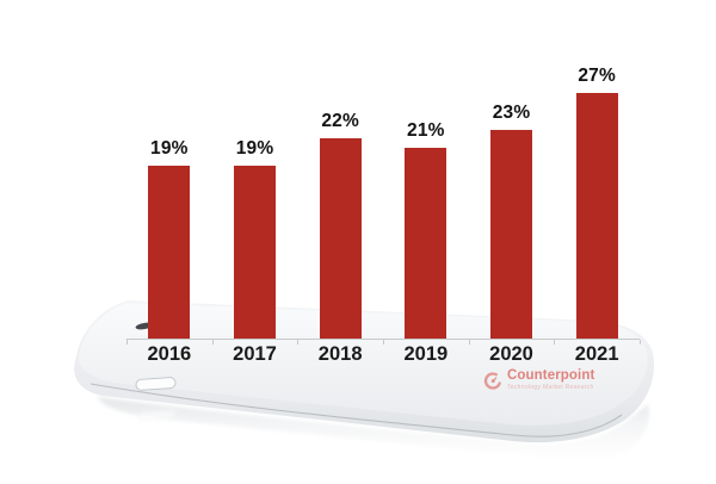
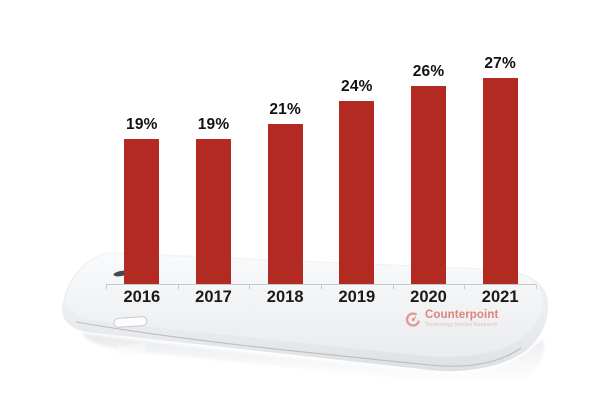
2018: 22% -> 21%
2019: 21% -> 24%
2020: 23% -> 26%
